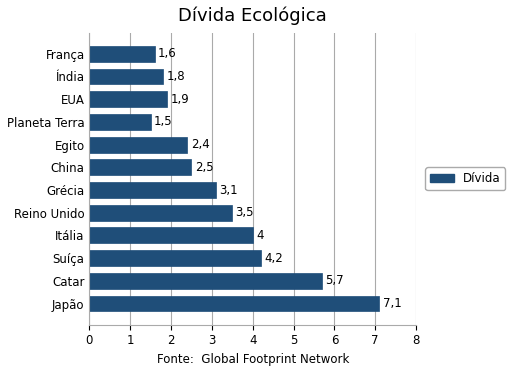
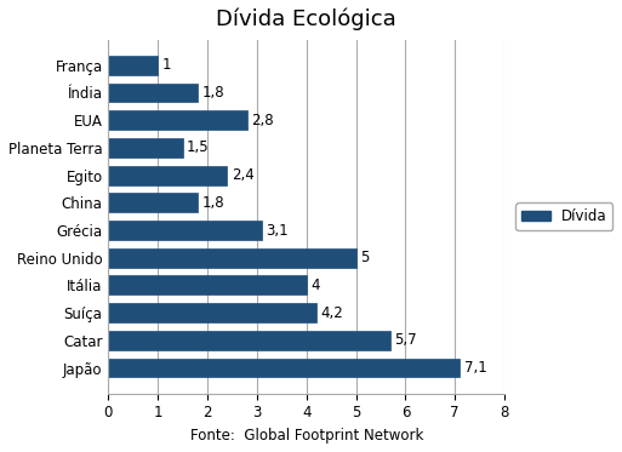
França: 1,6 -> 1
EUA: 1,9 -> 2,8
China: 2,5 -> 1,8
Reino Unido: 3,5 -> 5
